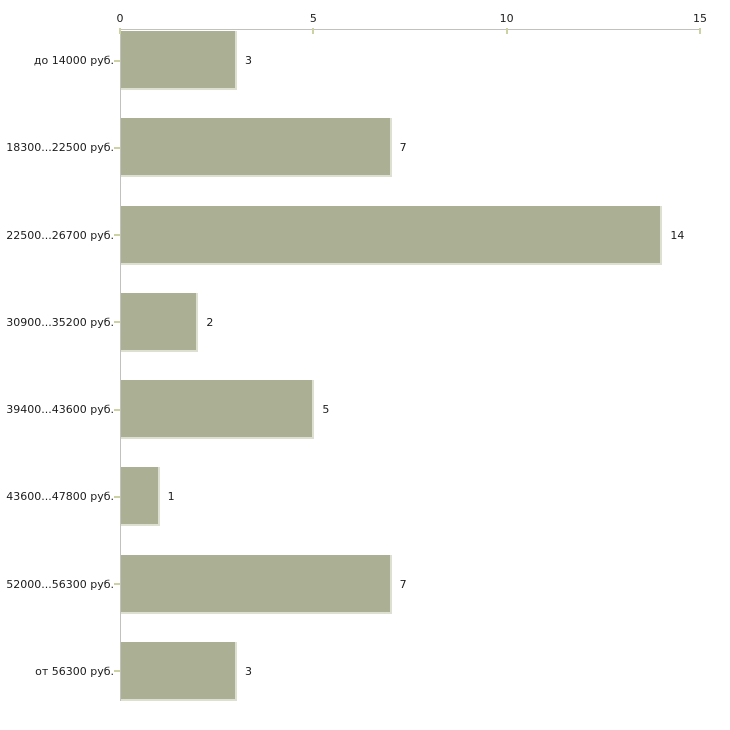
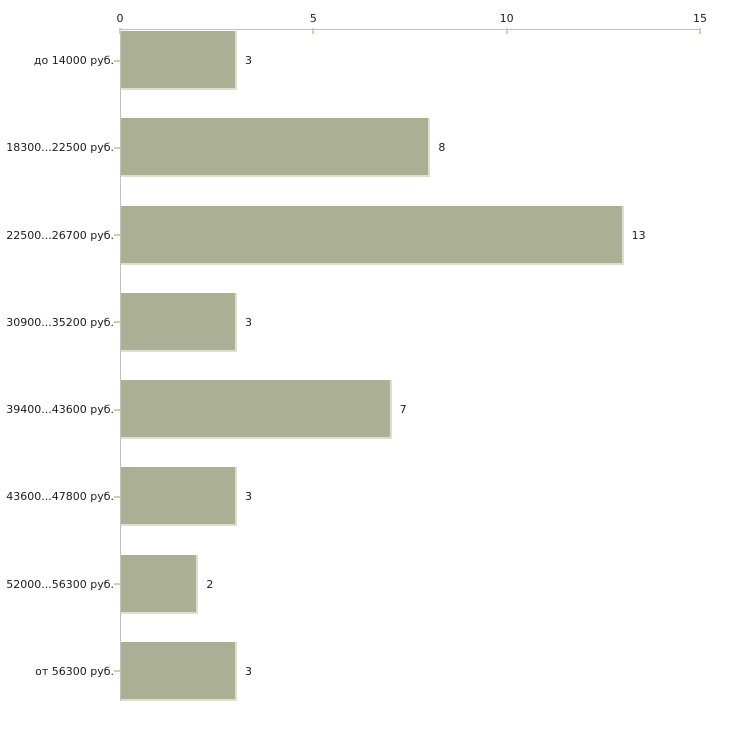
18300...22500 руб.: 7 -> 8
22500...26700 руб.: 14 -> 13
30900...35200 руб.: 2 -> 3
39400...43600 руб.: 5 -> 7
43600...47800 руб.: 1 -> 3
52000...56300 руб.: 7 -> 2
